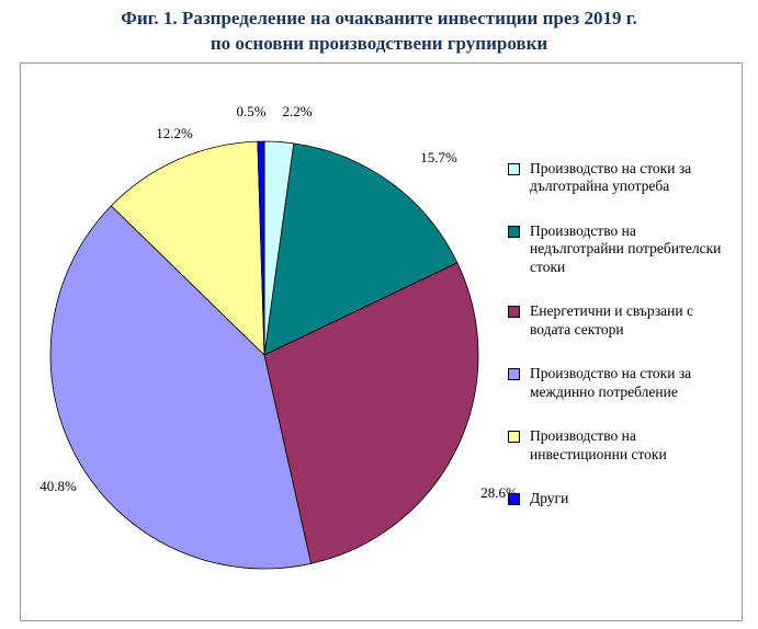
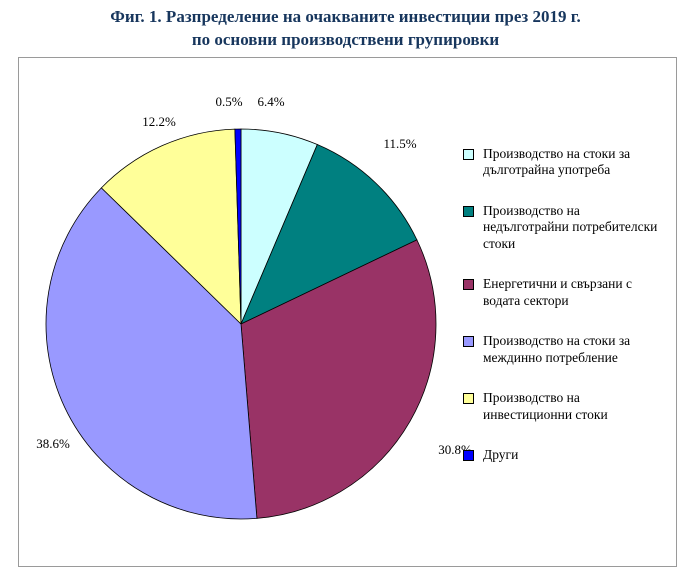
Производство на стоки за дълготрайна употреба: 2.2% -> 6.4%
Производство на недълготрайни потребителски стоки: 15.7% -> 11.5%
Енергетични и свързани с водата сектори: 28.6% -> 30.8%
Производство на стоки за междинно потребление: 40.8% -> 38.6%
